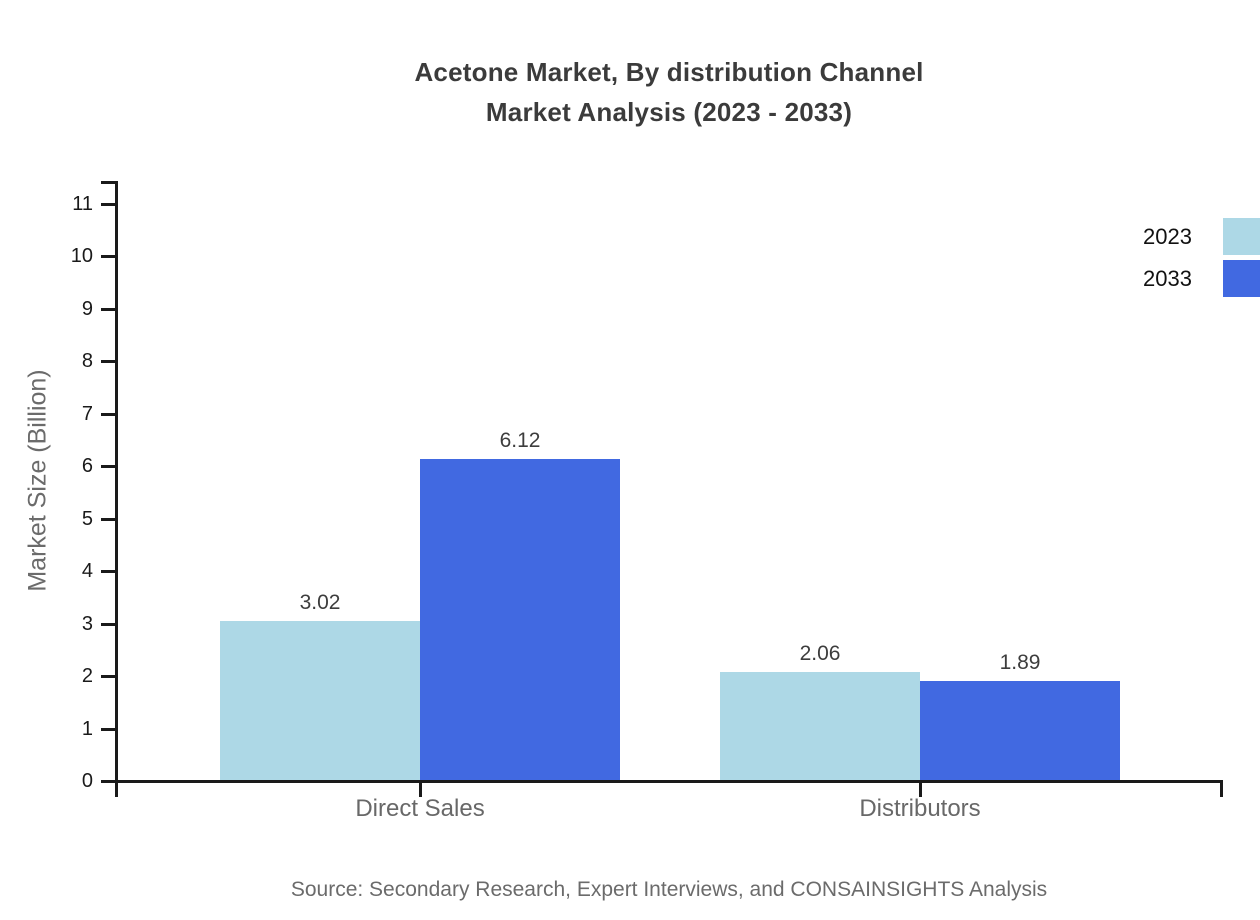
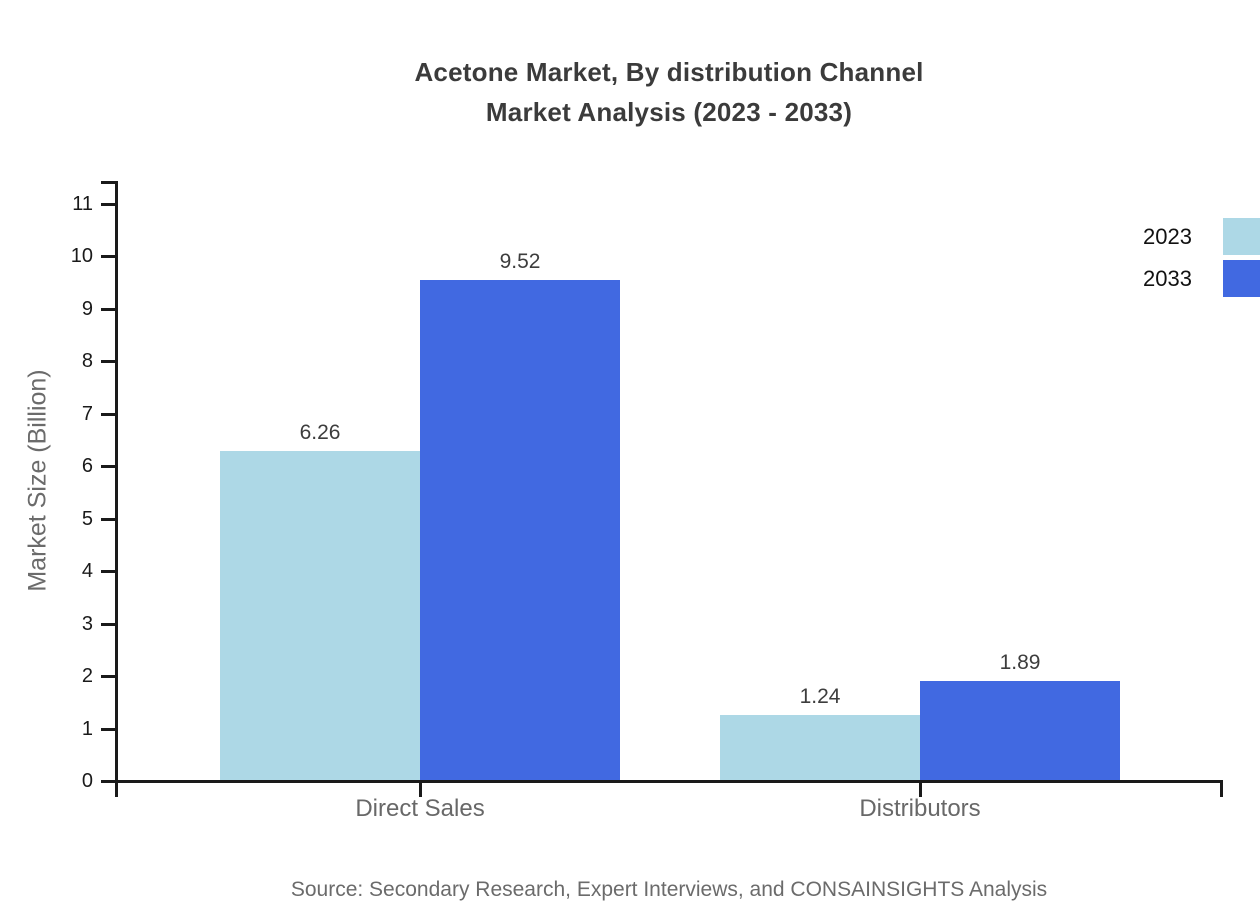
2023/Direct Sales: 3.02 -> 6.26
2033/Direct Sales: 6.12 -> 9.52
2023/Distributors: 2.06 -> 1.24
